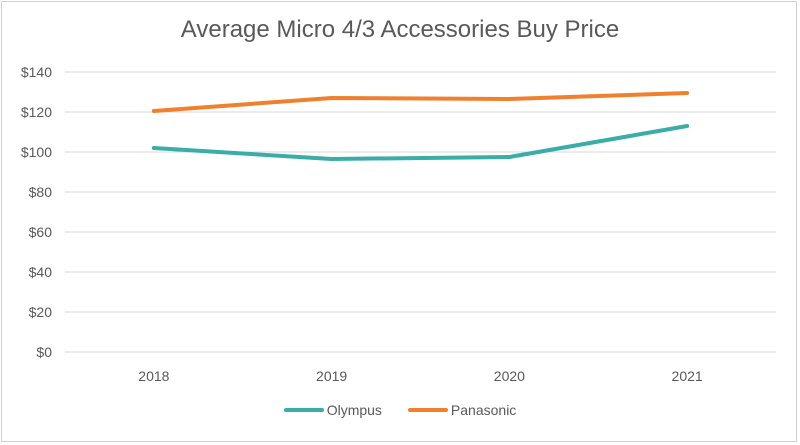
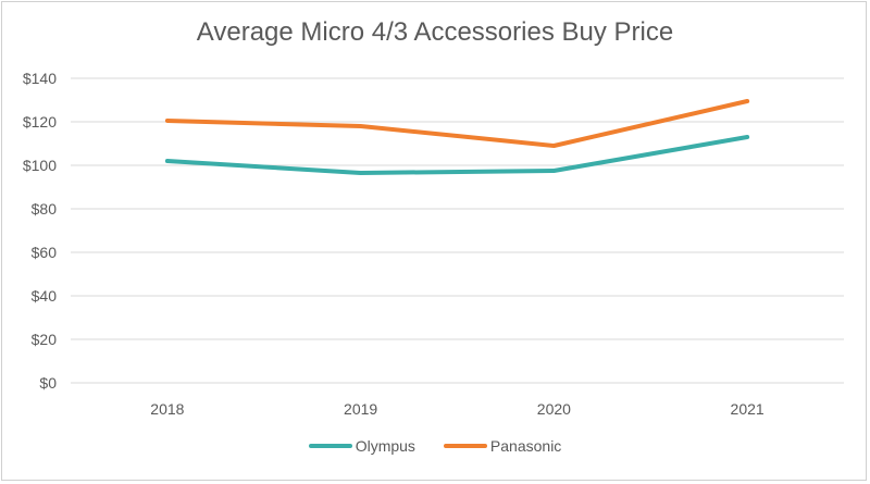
Panasonic/2019: $127 -> $118
Panasonic/2020: $126 -> $109
